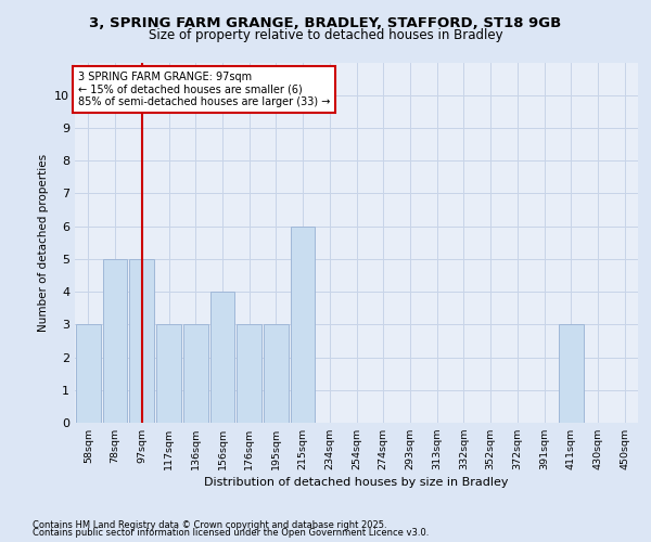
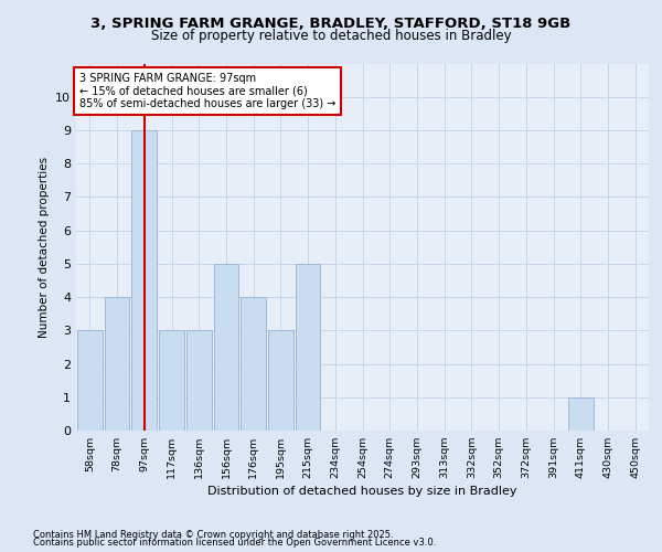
78sqm: 5 -> 4
97sqm: 5 -> 9
156sqm: 4 -> 5
176sqm: 3 -> 4
215sqm: 6 -> 5
411sqm: 3 -> 1
